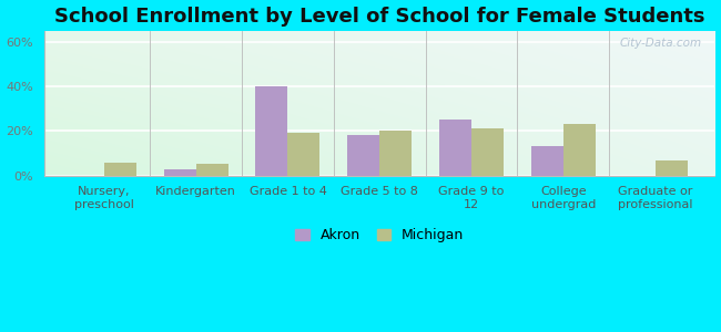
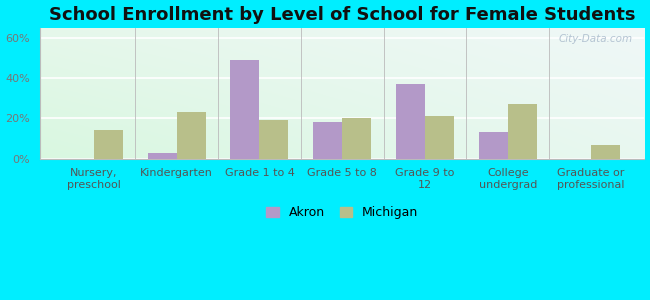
Michigan/Nursery, preschool: 6.0% -> 14.0%
Michigan/Kindergarten: 5.5% -> 23.0%
Akron/Grade 1 to 4: 40% -> 49%
Akron/Grade 9 to 12: 25% -> 37%
Michigan/College undergrad: 23.0% -> 27.0%
